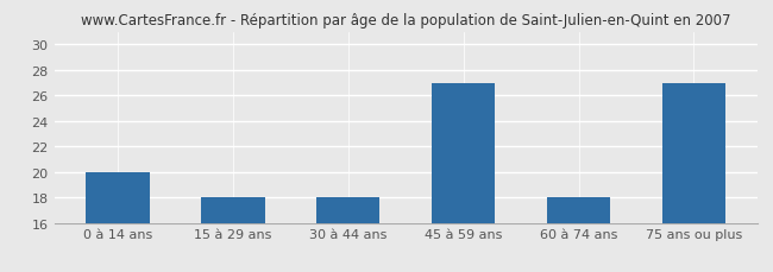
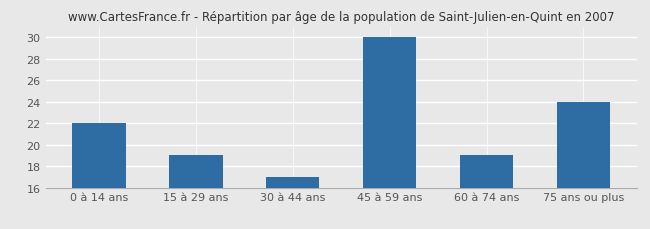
0 à 14 ans: 20 -> 22
15 à 29 ans: 18 -> 19
30 à 44 ans: 18 -> 17
45 à 59 ans: 27 -> 30
60 à 74 ans: 18 -> 19
75 ans ou plus: 27 -> 24
